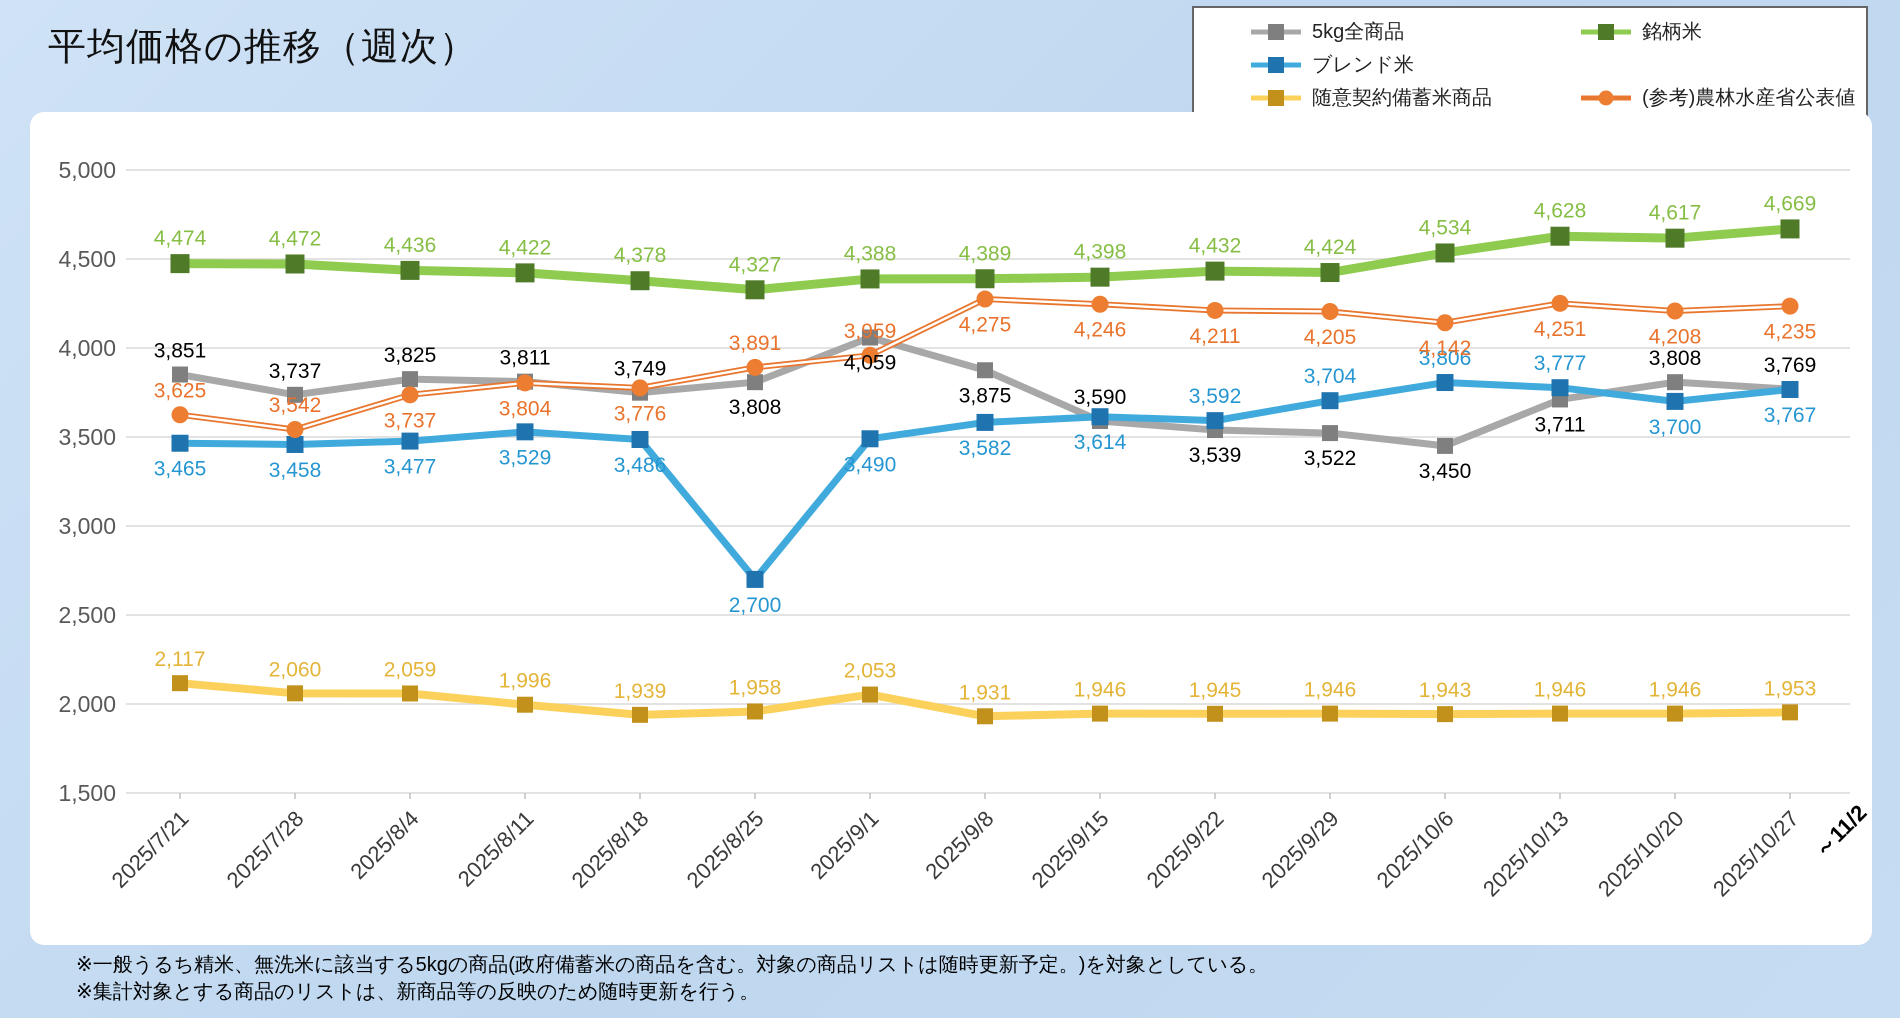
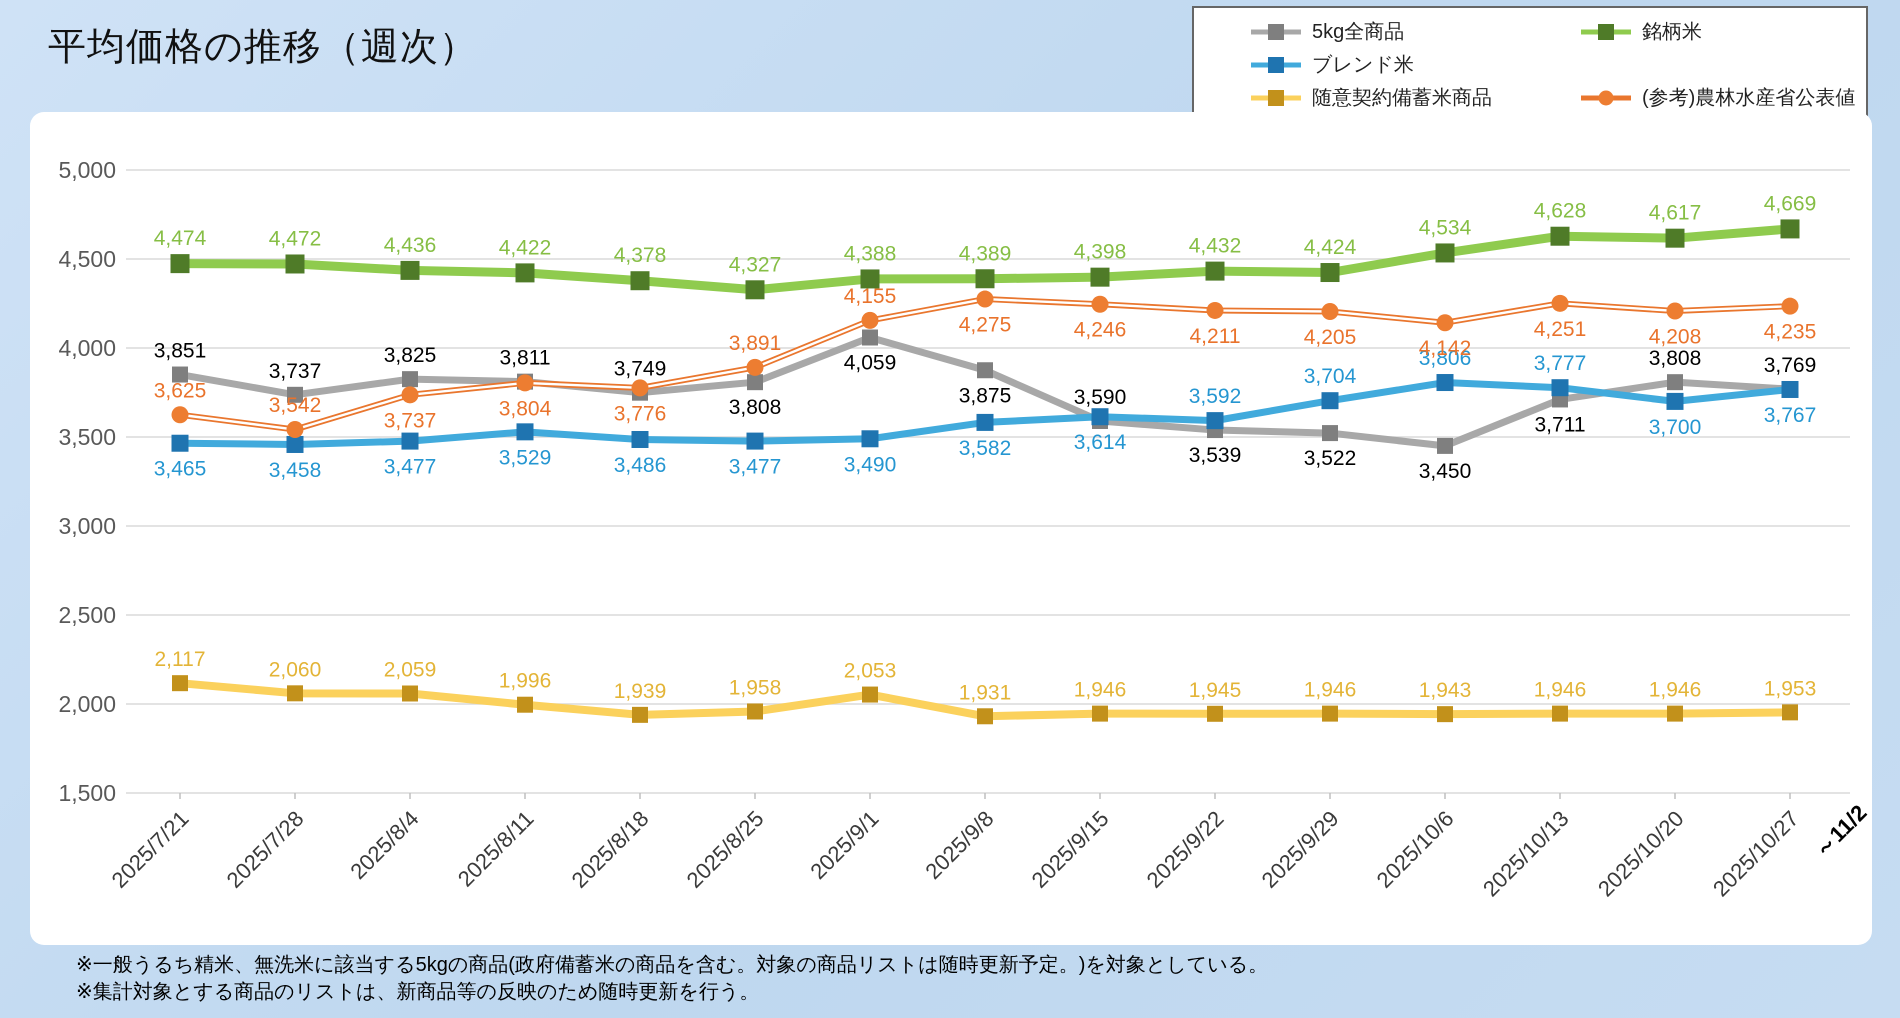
ブレンド米/2025/8/25: 2,700 -> 3,477
(参考)農林水産省公表値/2025/9/1: 3,959 -> 4,155
